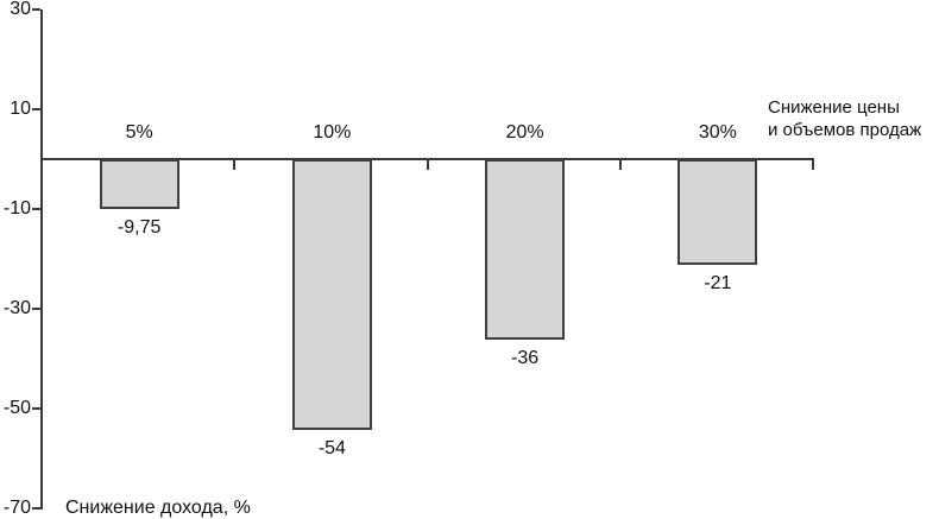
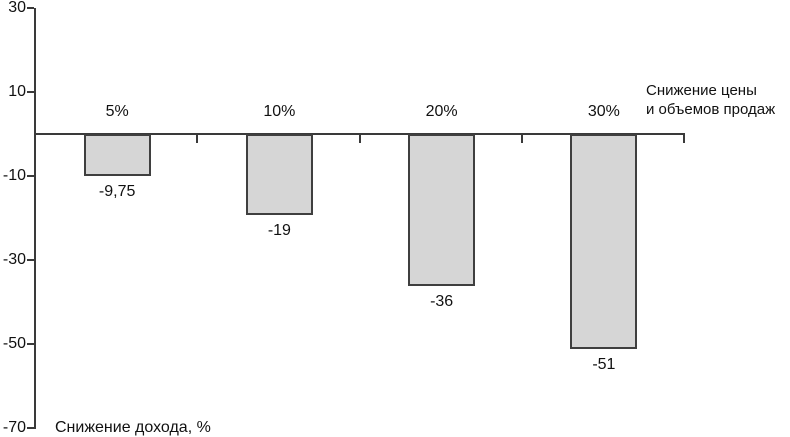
10%: -54 -> -19
30%: -21 -> -51
